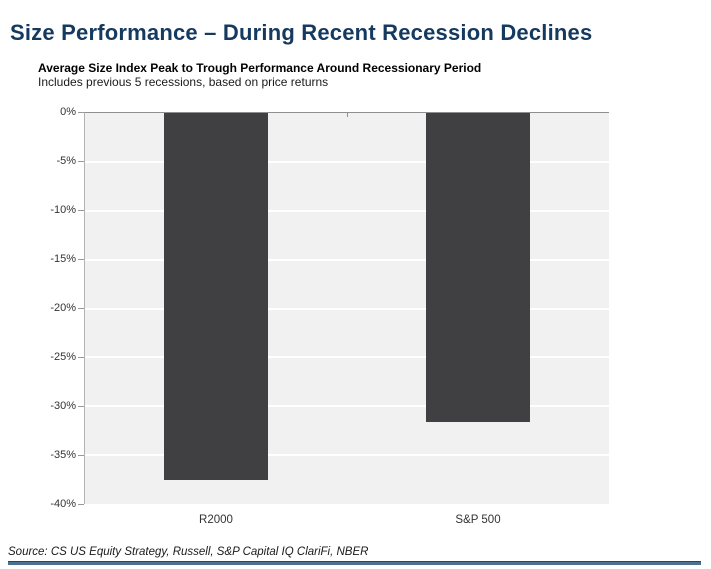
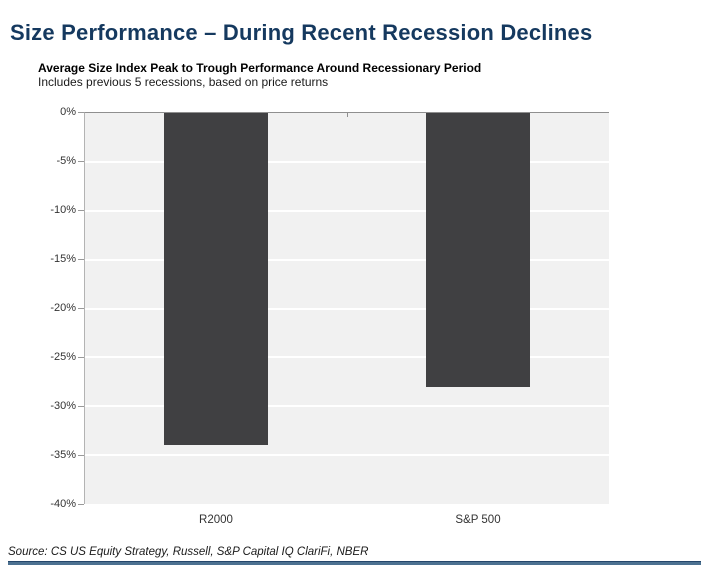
R2000: -38% -> -34%
S&P 500: -32% -> -28%
